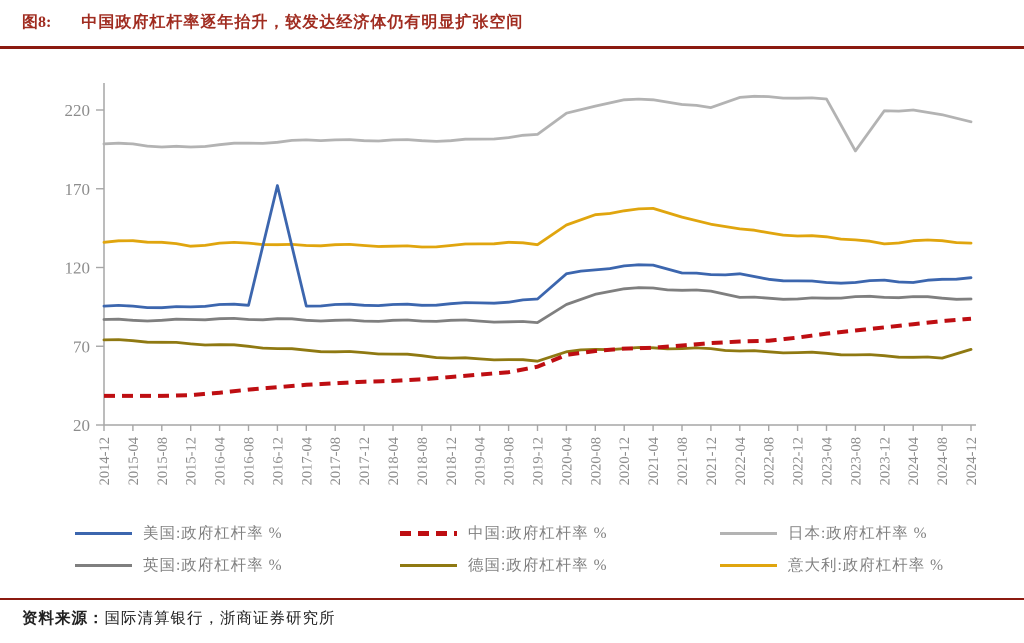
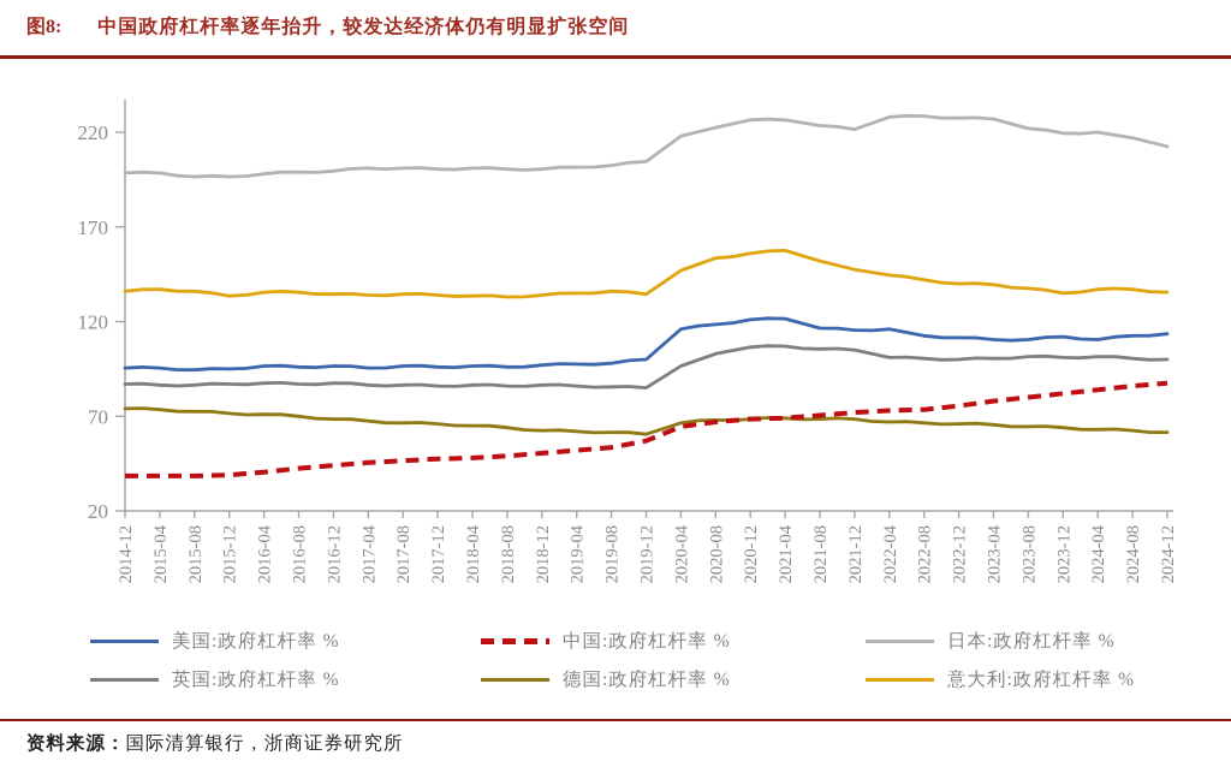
美国:政府杠杆率 %/2016-12: 172 -> 96
日本:政府杠杆率 %/2023-08: 194 -> 222
德国:政府杠杆率 %/2024-12: 68 -> 62
